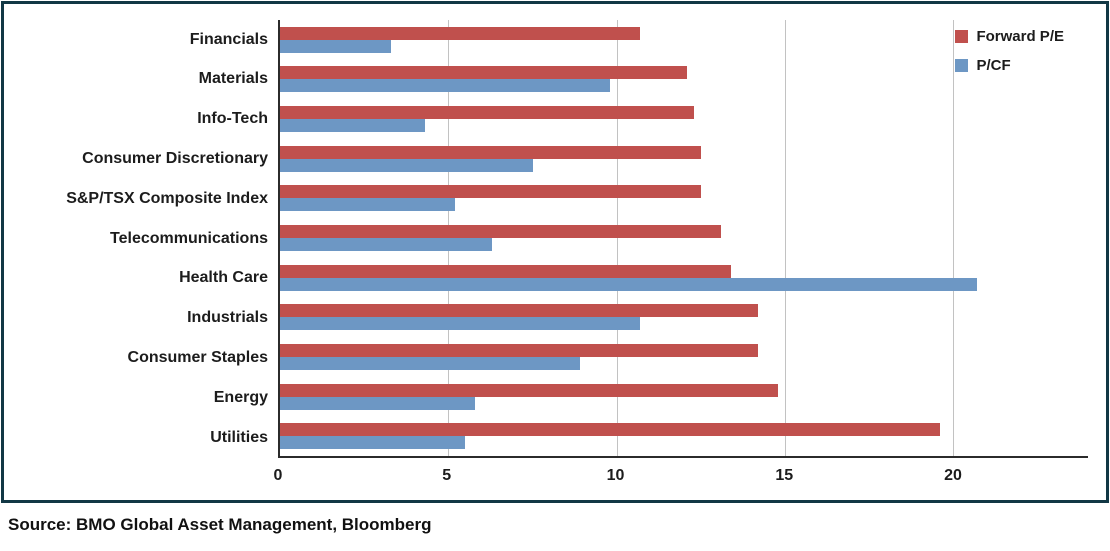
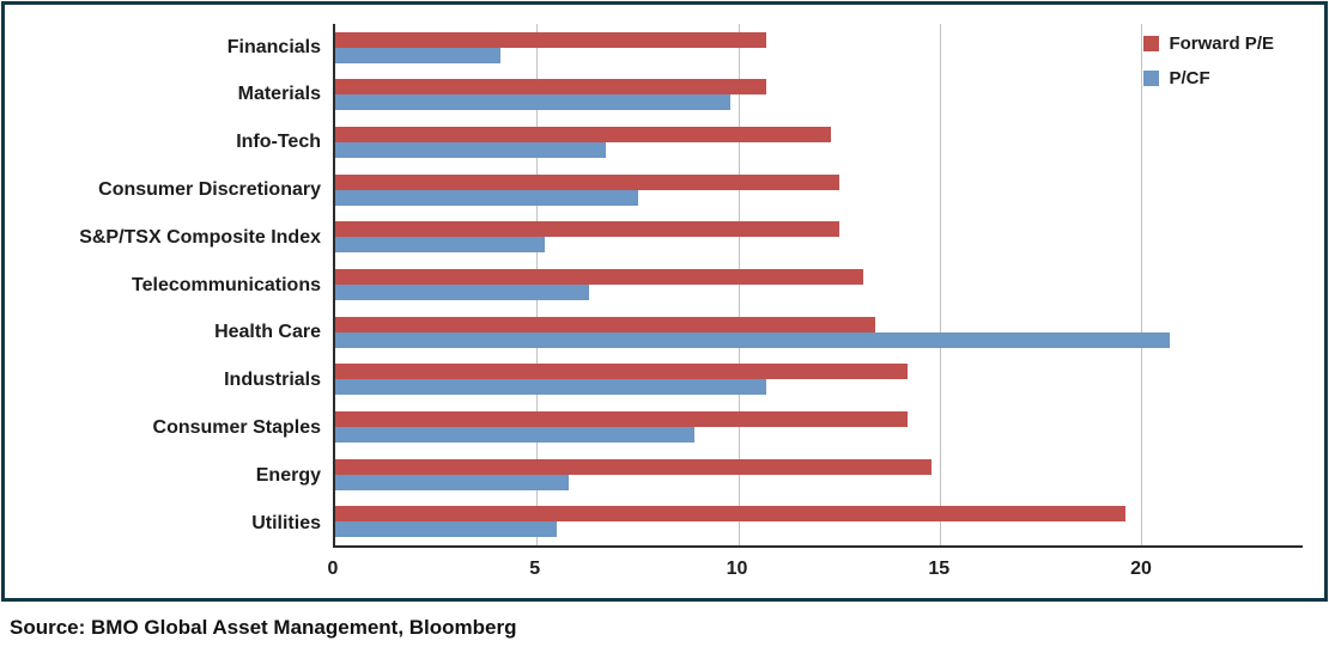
P/CF/Financials: 3.3 -> 4.1
Forward P/E/Materials: 12.1 -> 10.7
P/CF/Info-Tech: 4.3 -> 6.7
